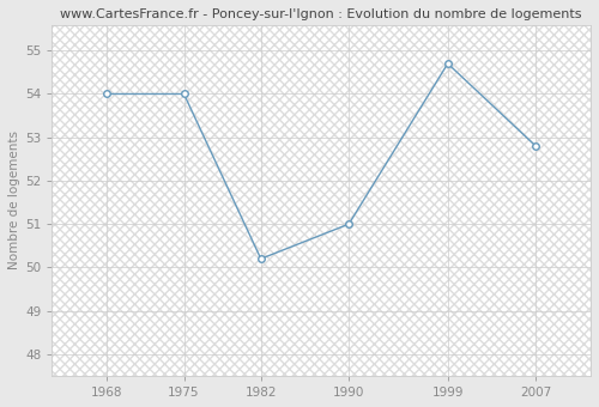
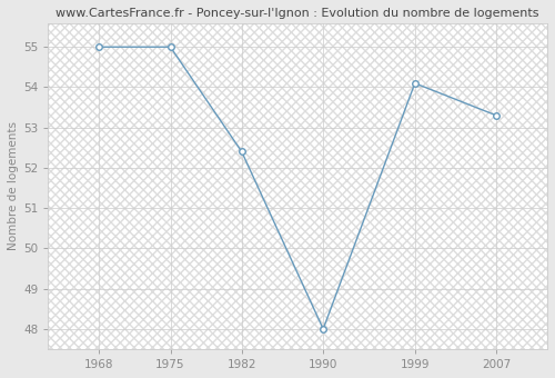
1968: 54.0 -> 55.0
1975: 54.0 -> 55.0
1982: 50.2 -> 52.4
1990: 51.0 -> 48.0
1999: 54.7 -> 54.1
2007: 52.8 -> 53.3
